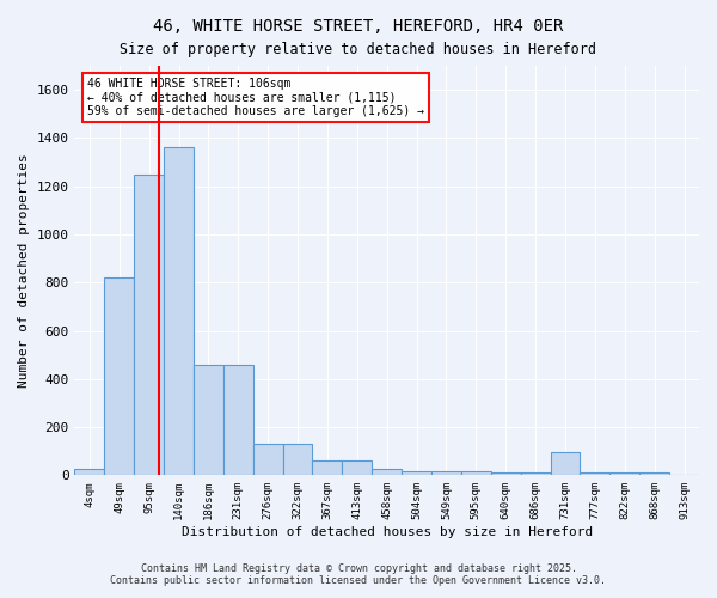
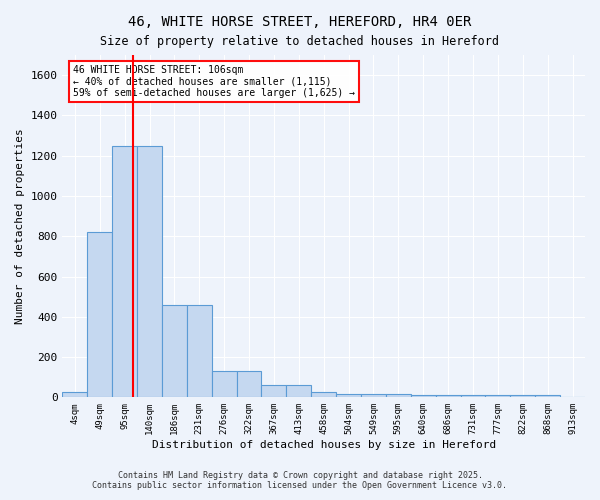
140sqm: 1360 -> 1250
731sqm: 95 -> 10
